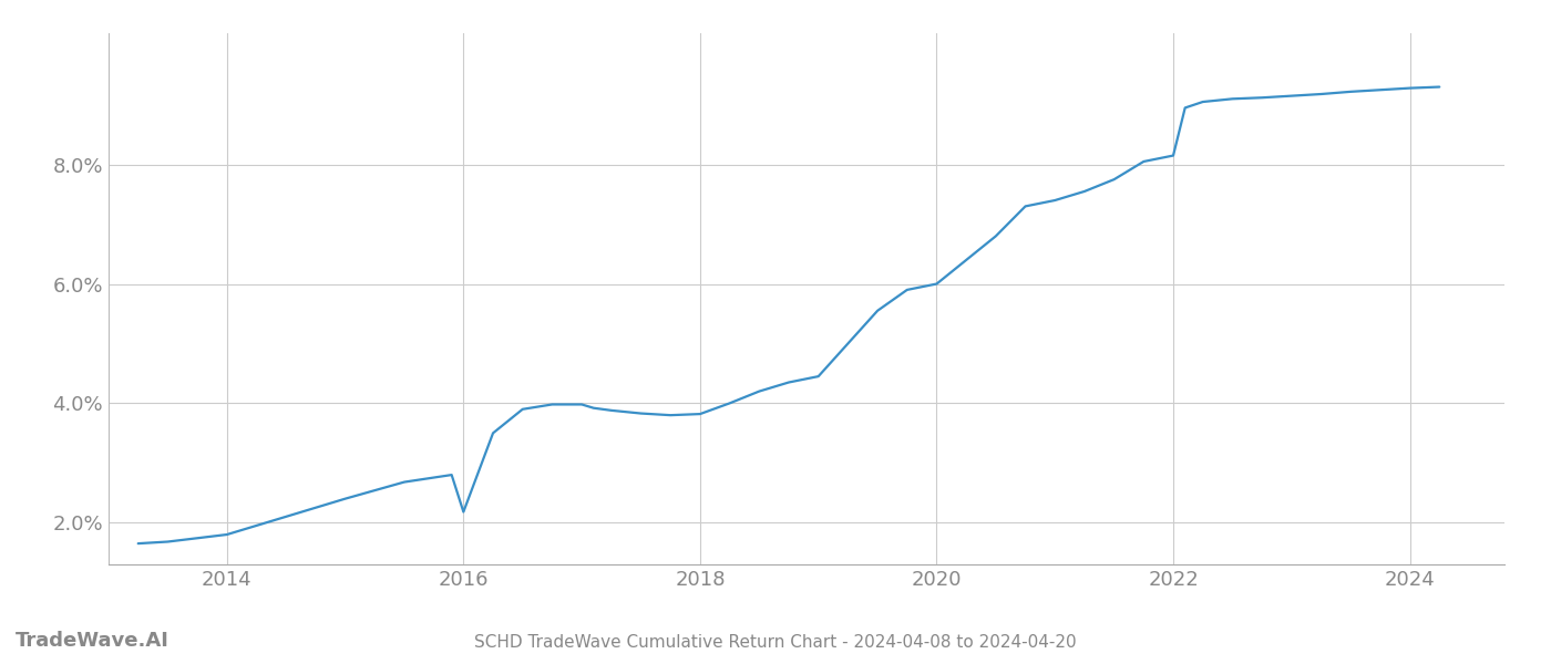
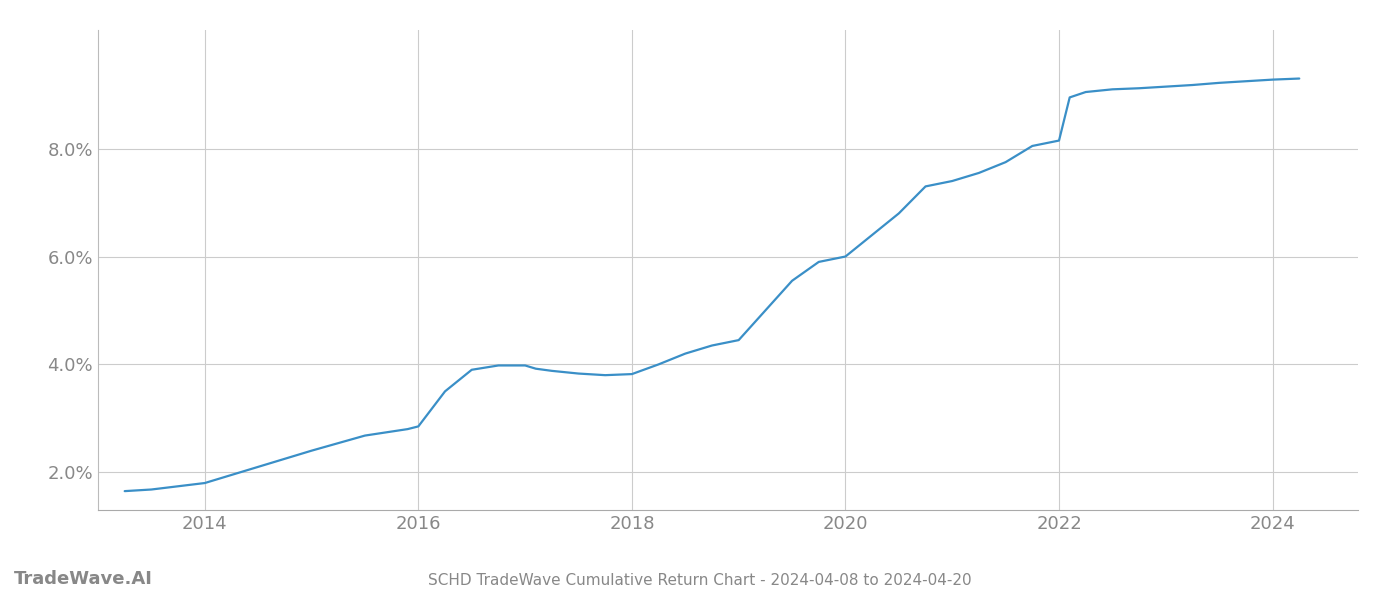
2016: 2.18% -> 2.85%
